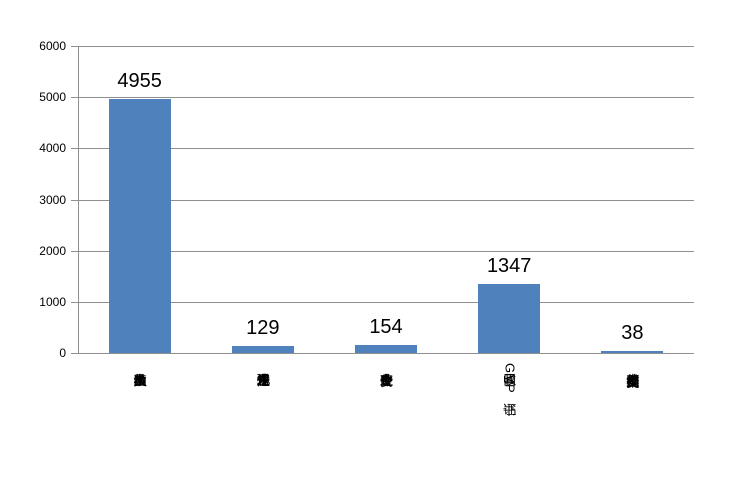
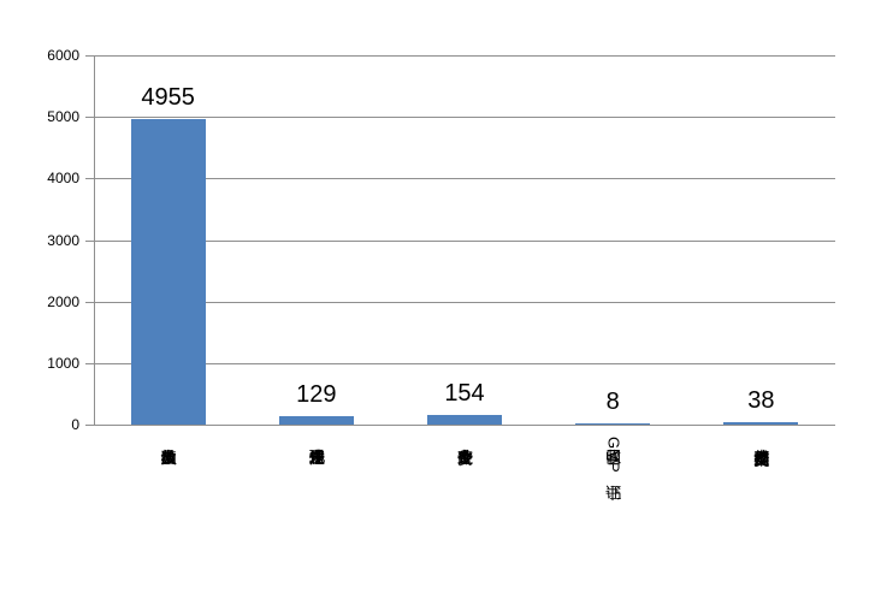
收回GMP证书: 1347 -> 8
